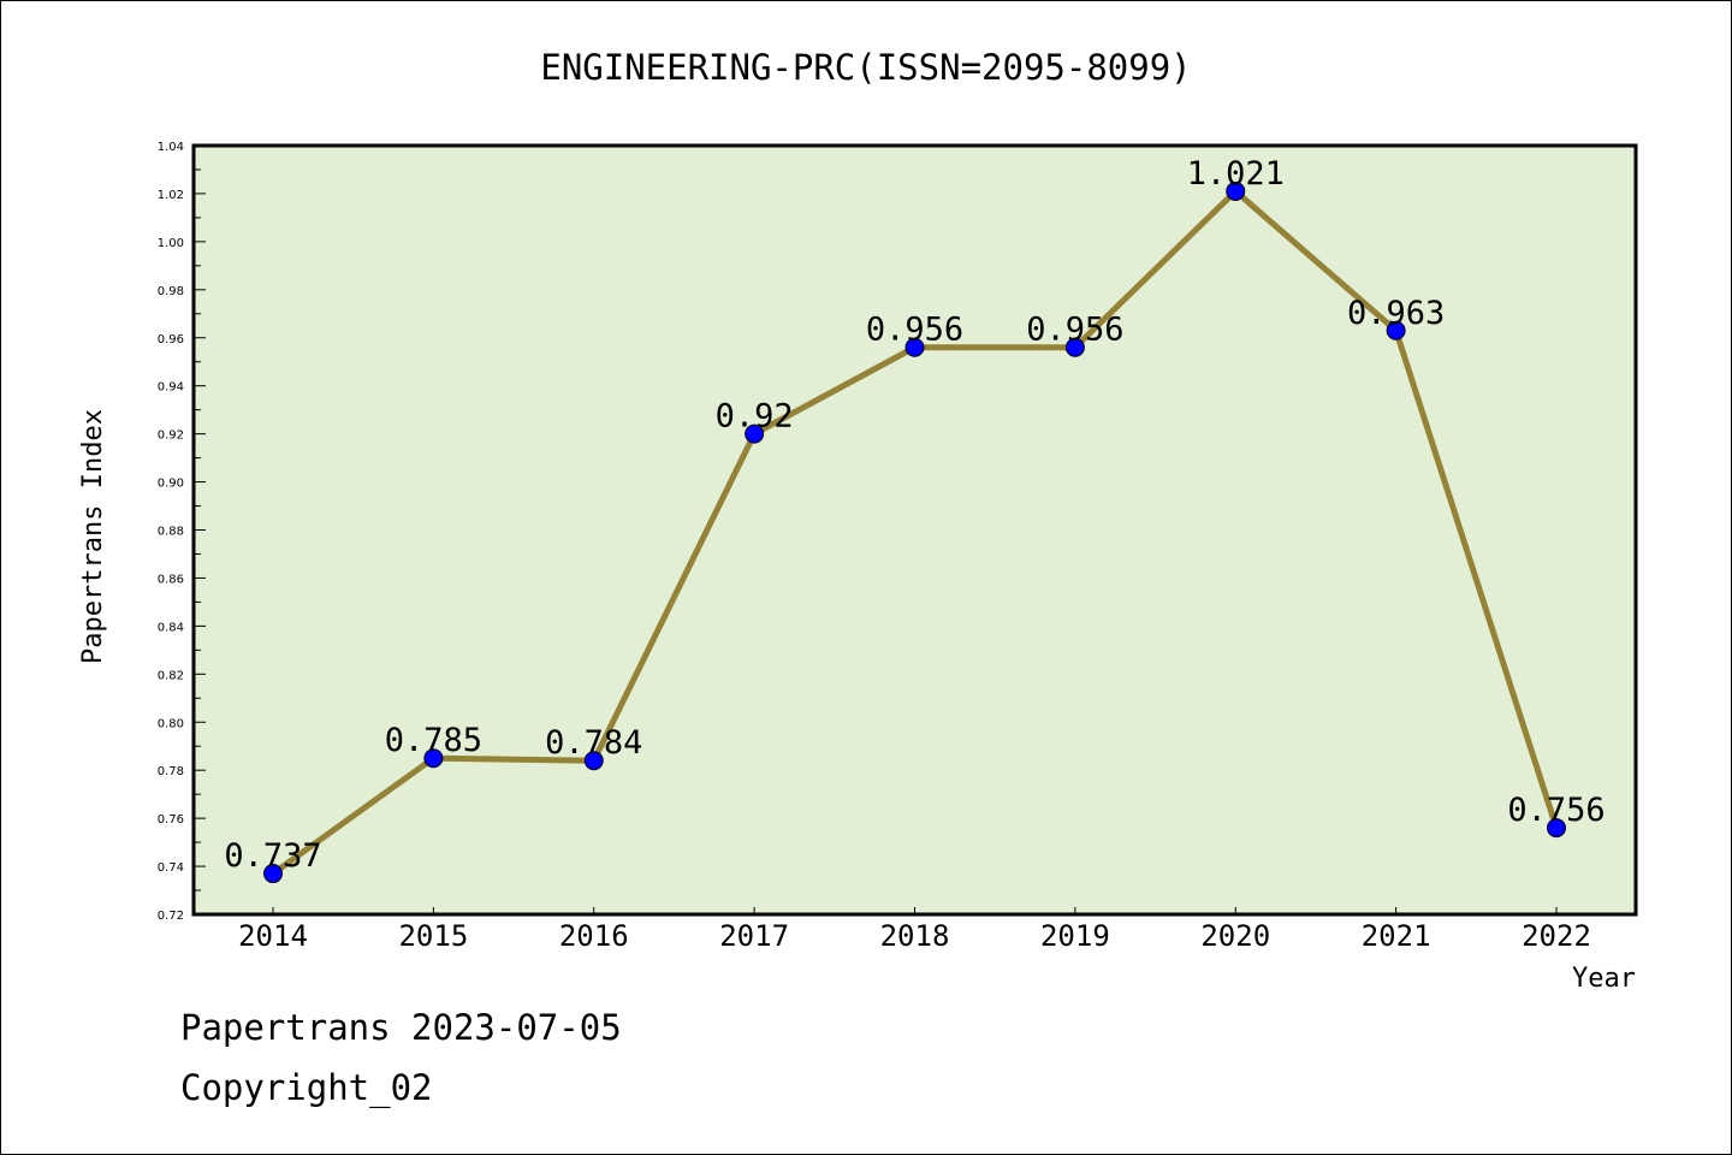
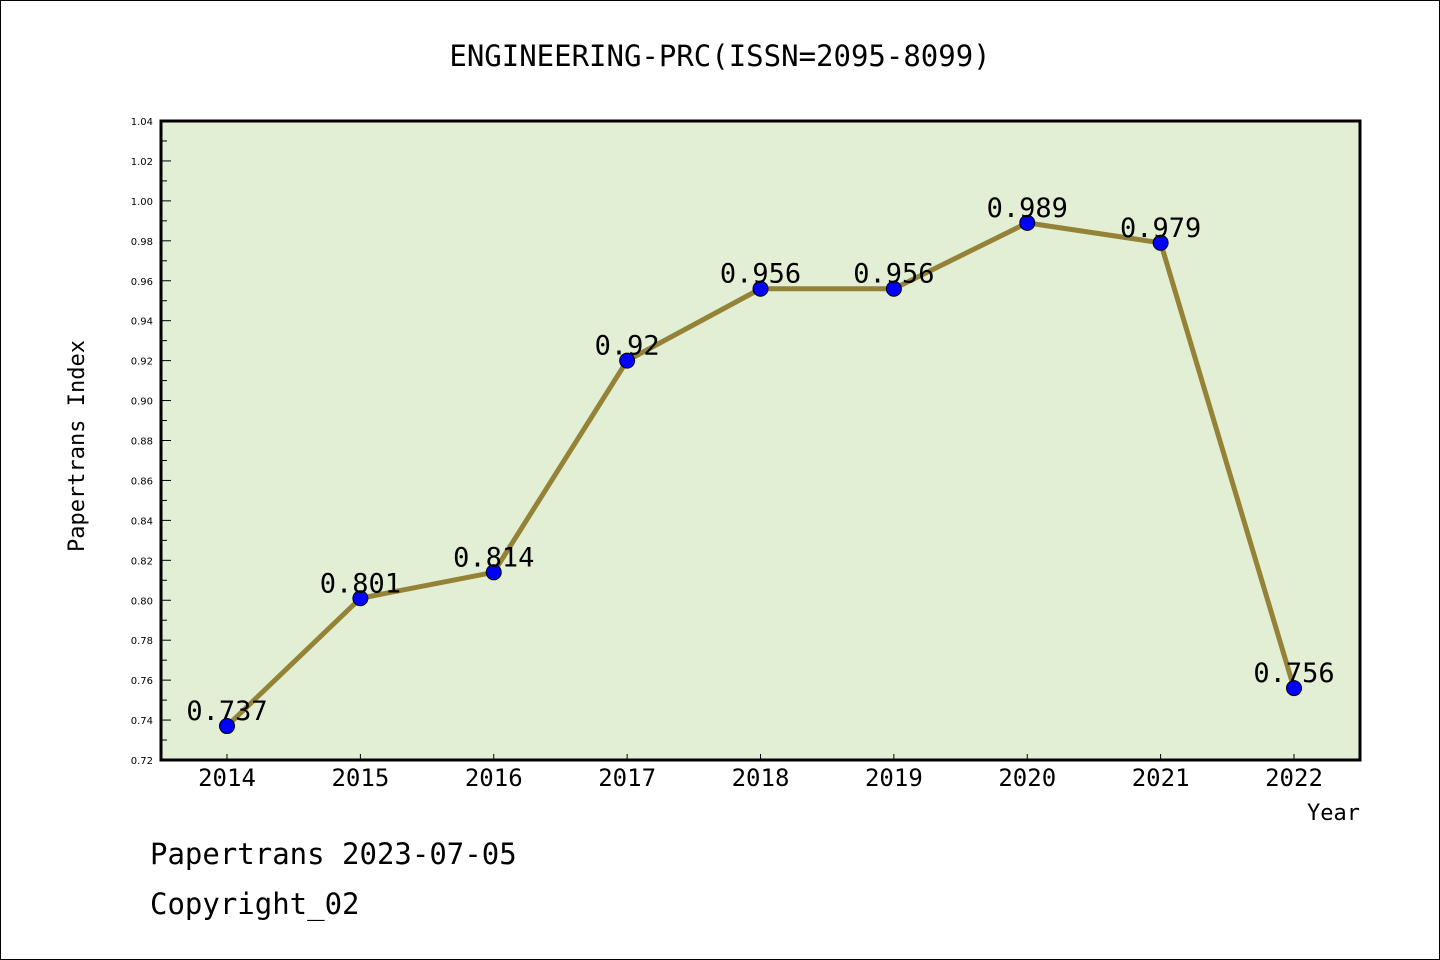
2015: 0.785 -> 0.801
2016: 0.784 -> 0.814
2020: 1.021 -> 0.989
2021: 0.963 -> 0.979
